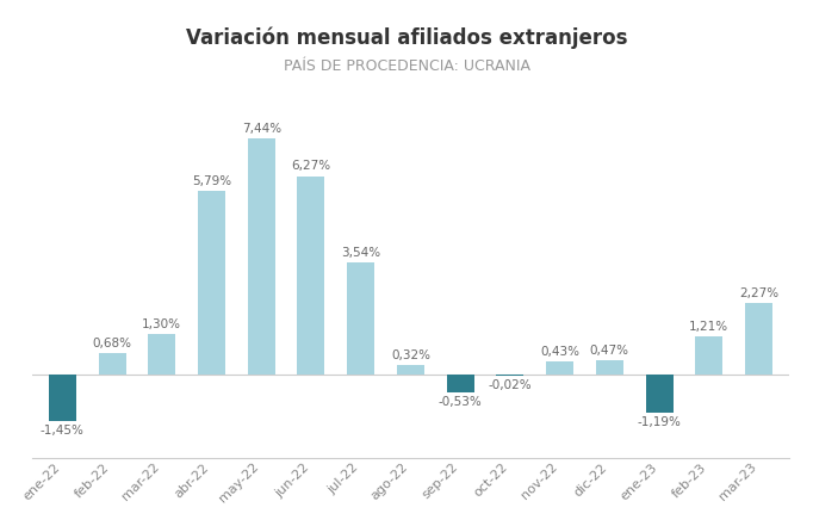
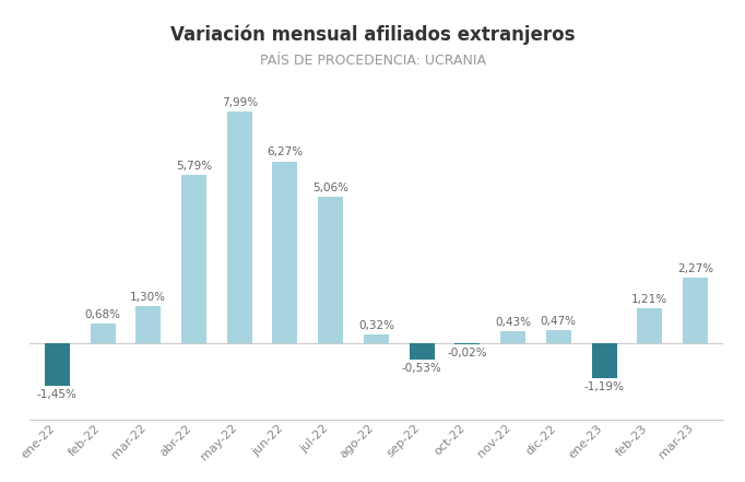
may-22: 7,44% -> 7,99%
jul-22: 3,54% -> 5,06%
